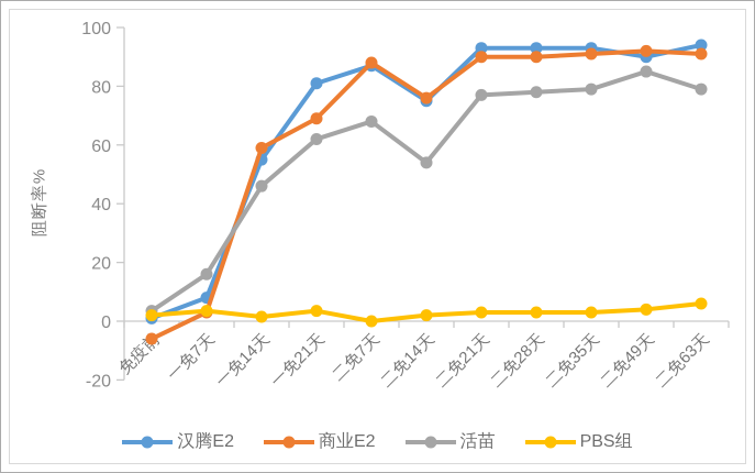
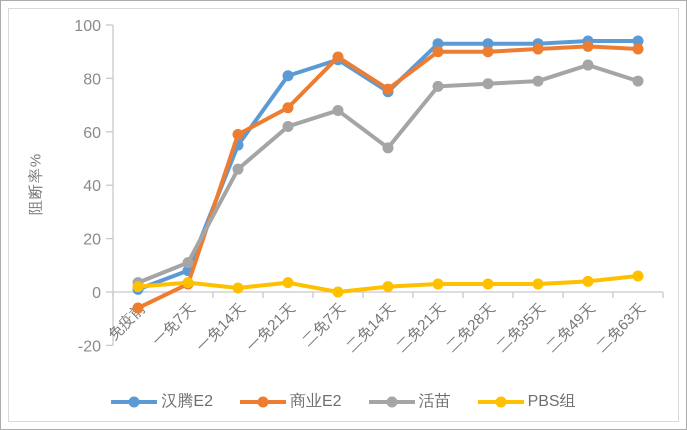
活苗/一免7天: 16 -> 11
汉腾E2/二免49天: 90 -> 94
